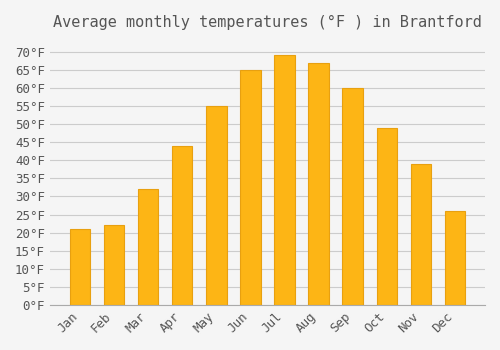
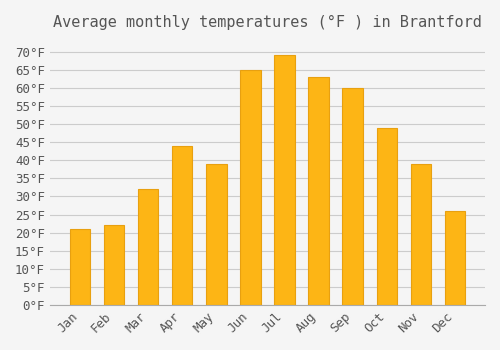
May: 55°F -> 39°F
Aug: 67°F -> 63°F
